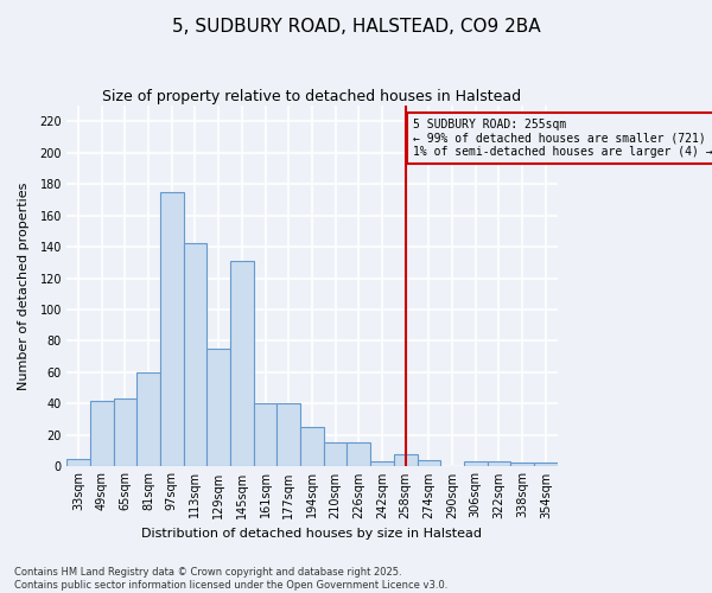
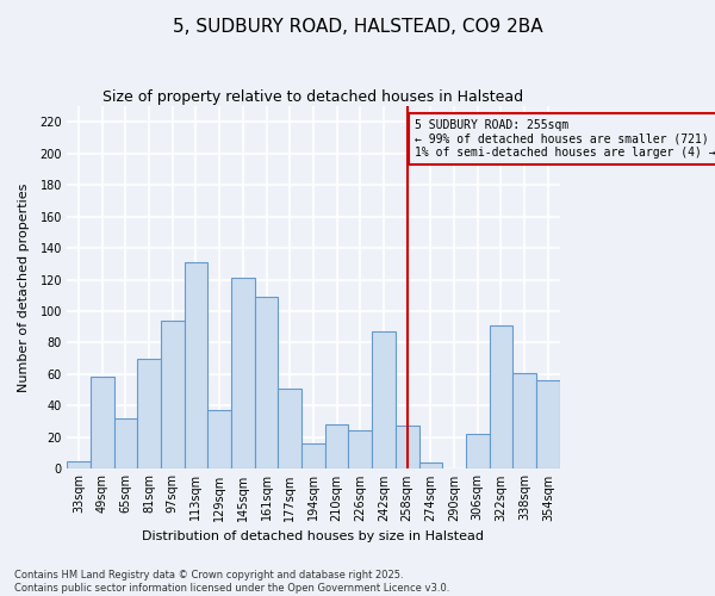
49sqm: 42 -> 58
65sqm: 43 -> 32
81sqm: 60 -> 70
97sqm: 175 -> 94
113sqm: 142 -> 131
129sqm: 75 -> 37
145sqm: 131 -> 121
161sqm: 40 -> 109
177sqm: 40 -> 51
194sqm: 25 -> 16
210sqm: 15 -> 28
226sqm: 15 -> 24
242sqm: 3 -> 87
258sqm: 8 -> 27
306sqm: 3 -> 22
322sqm: 3 -> 91
338sqm: 2 -> 61
354sqm: 2 -> 56
